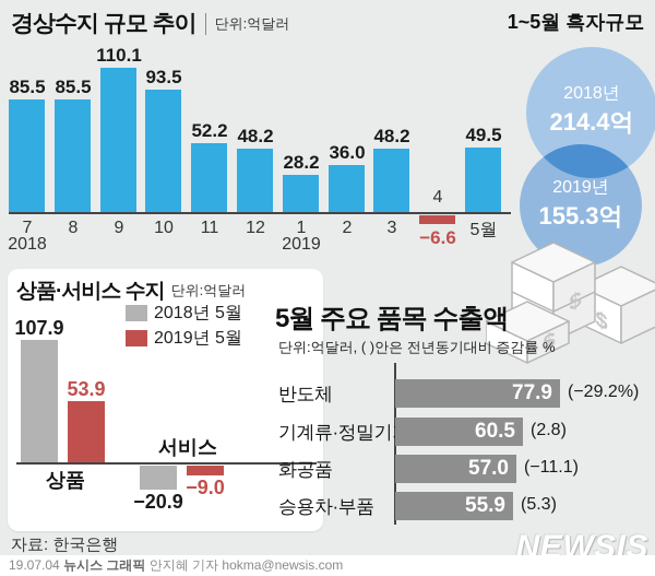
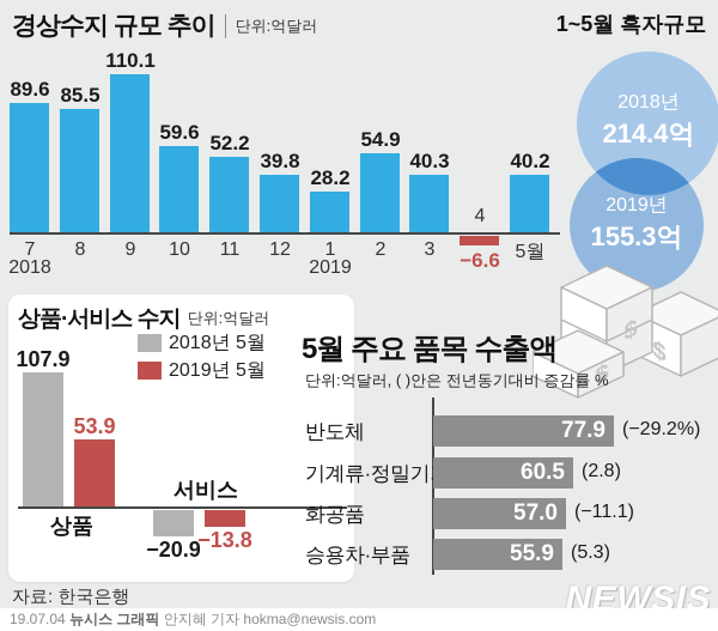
경상수지 규모 추이/7: 85.5 -> 89.6
경상수지 규모 추이/10: 93.5 -> 59.6
경상수지 규모 추이/12: 48.2 -> 39.8
경상수지 규모 추이/2: 36.0 -> 54.9
경상수지 규모 추이/3: 48.2 -> 40.3
경상수지 규모 추이/5월: 49.5 -> 40.2
상품·서비스 수지/2019년 5월/서비스: −9.0 -> −13.8
